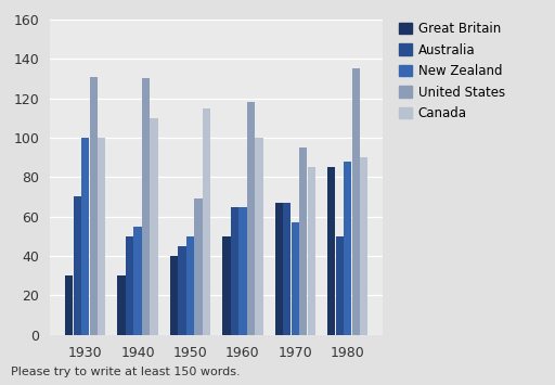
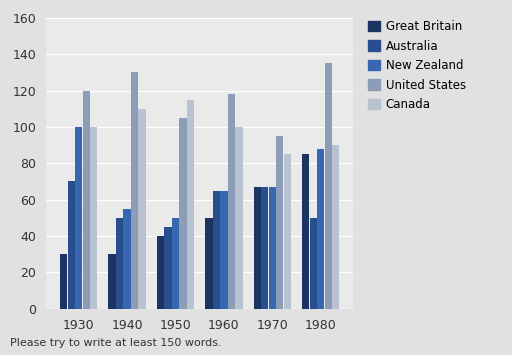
United States/1930: 131 -> 120
United States/1950: 69 -> 105
New Zealand/1970: 57 -> 67
